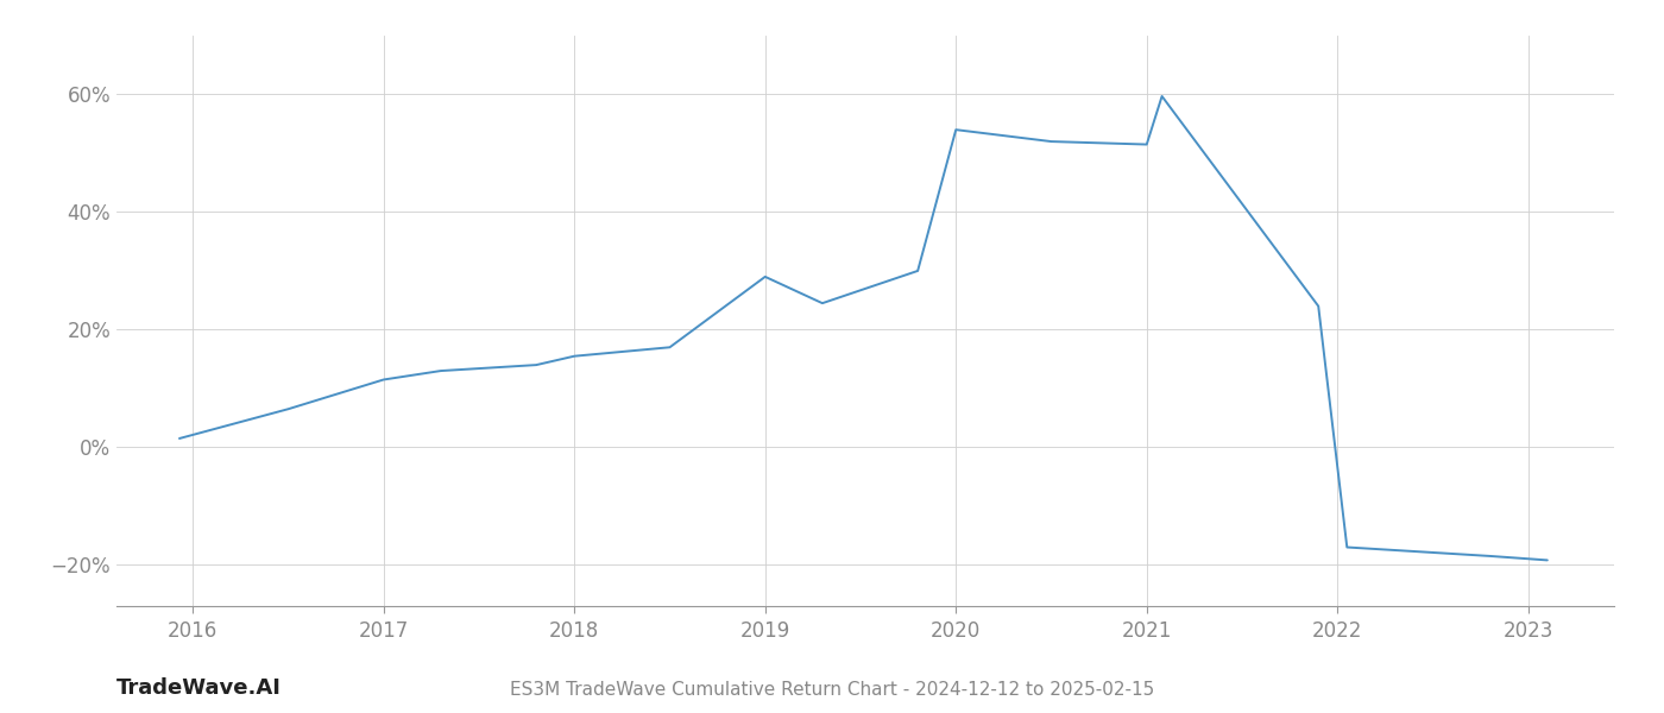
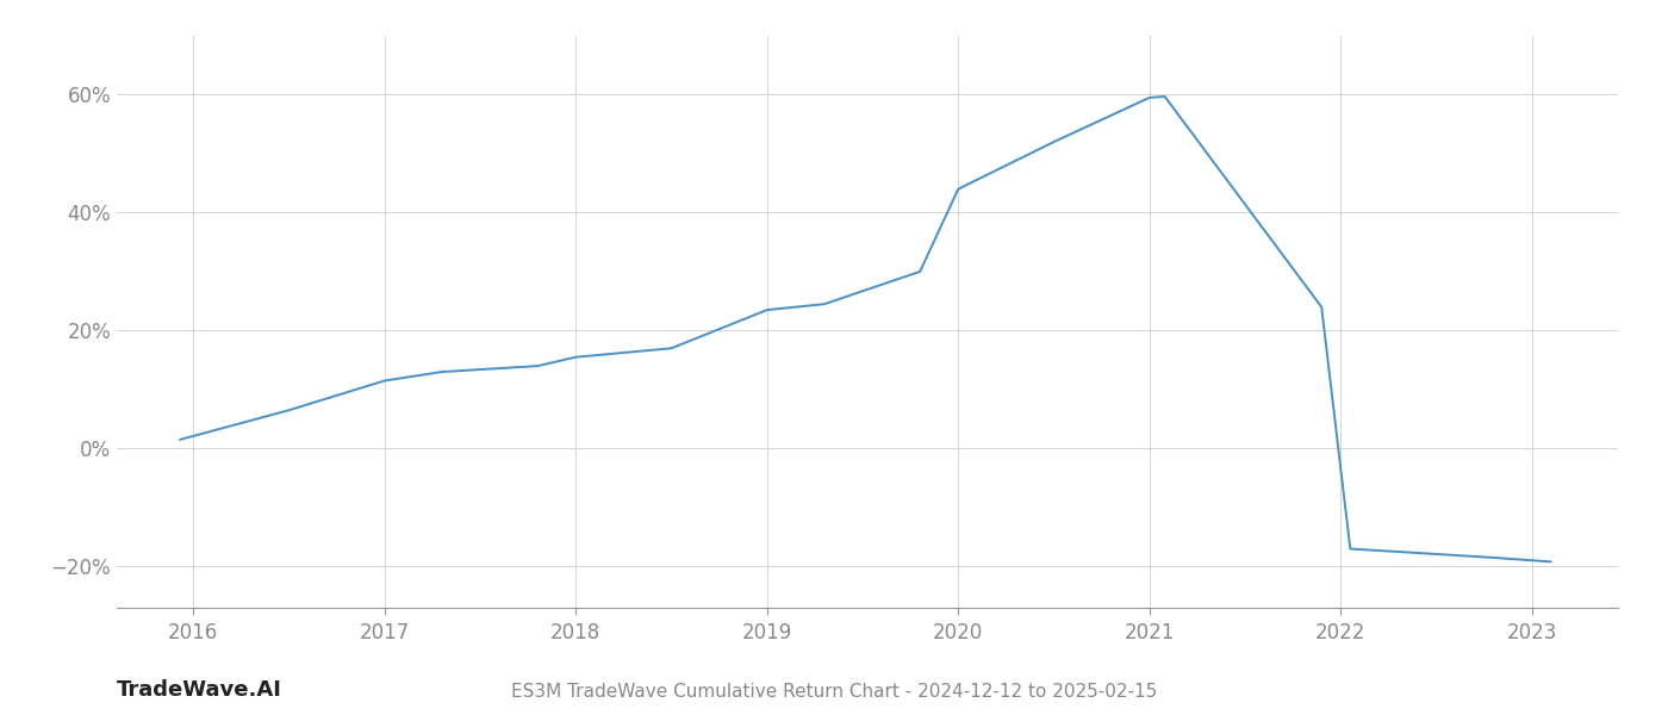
2019: 29.0% -> 23.5%
2020: 54.0% -> 44.0%
2021: 51.5% -> 59.5%
